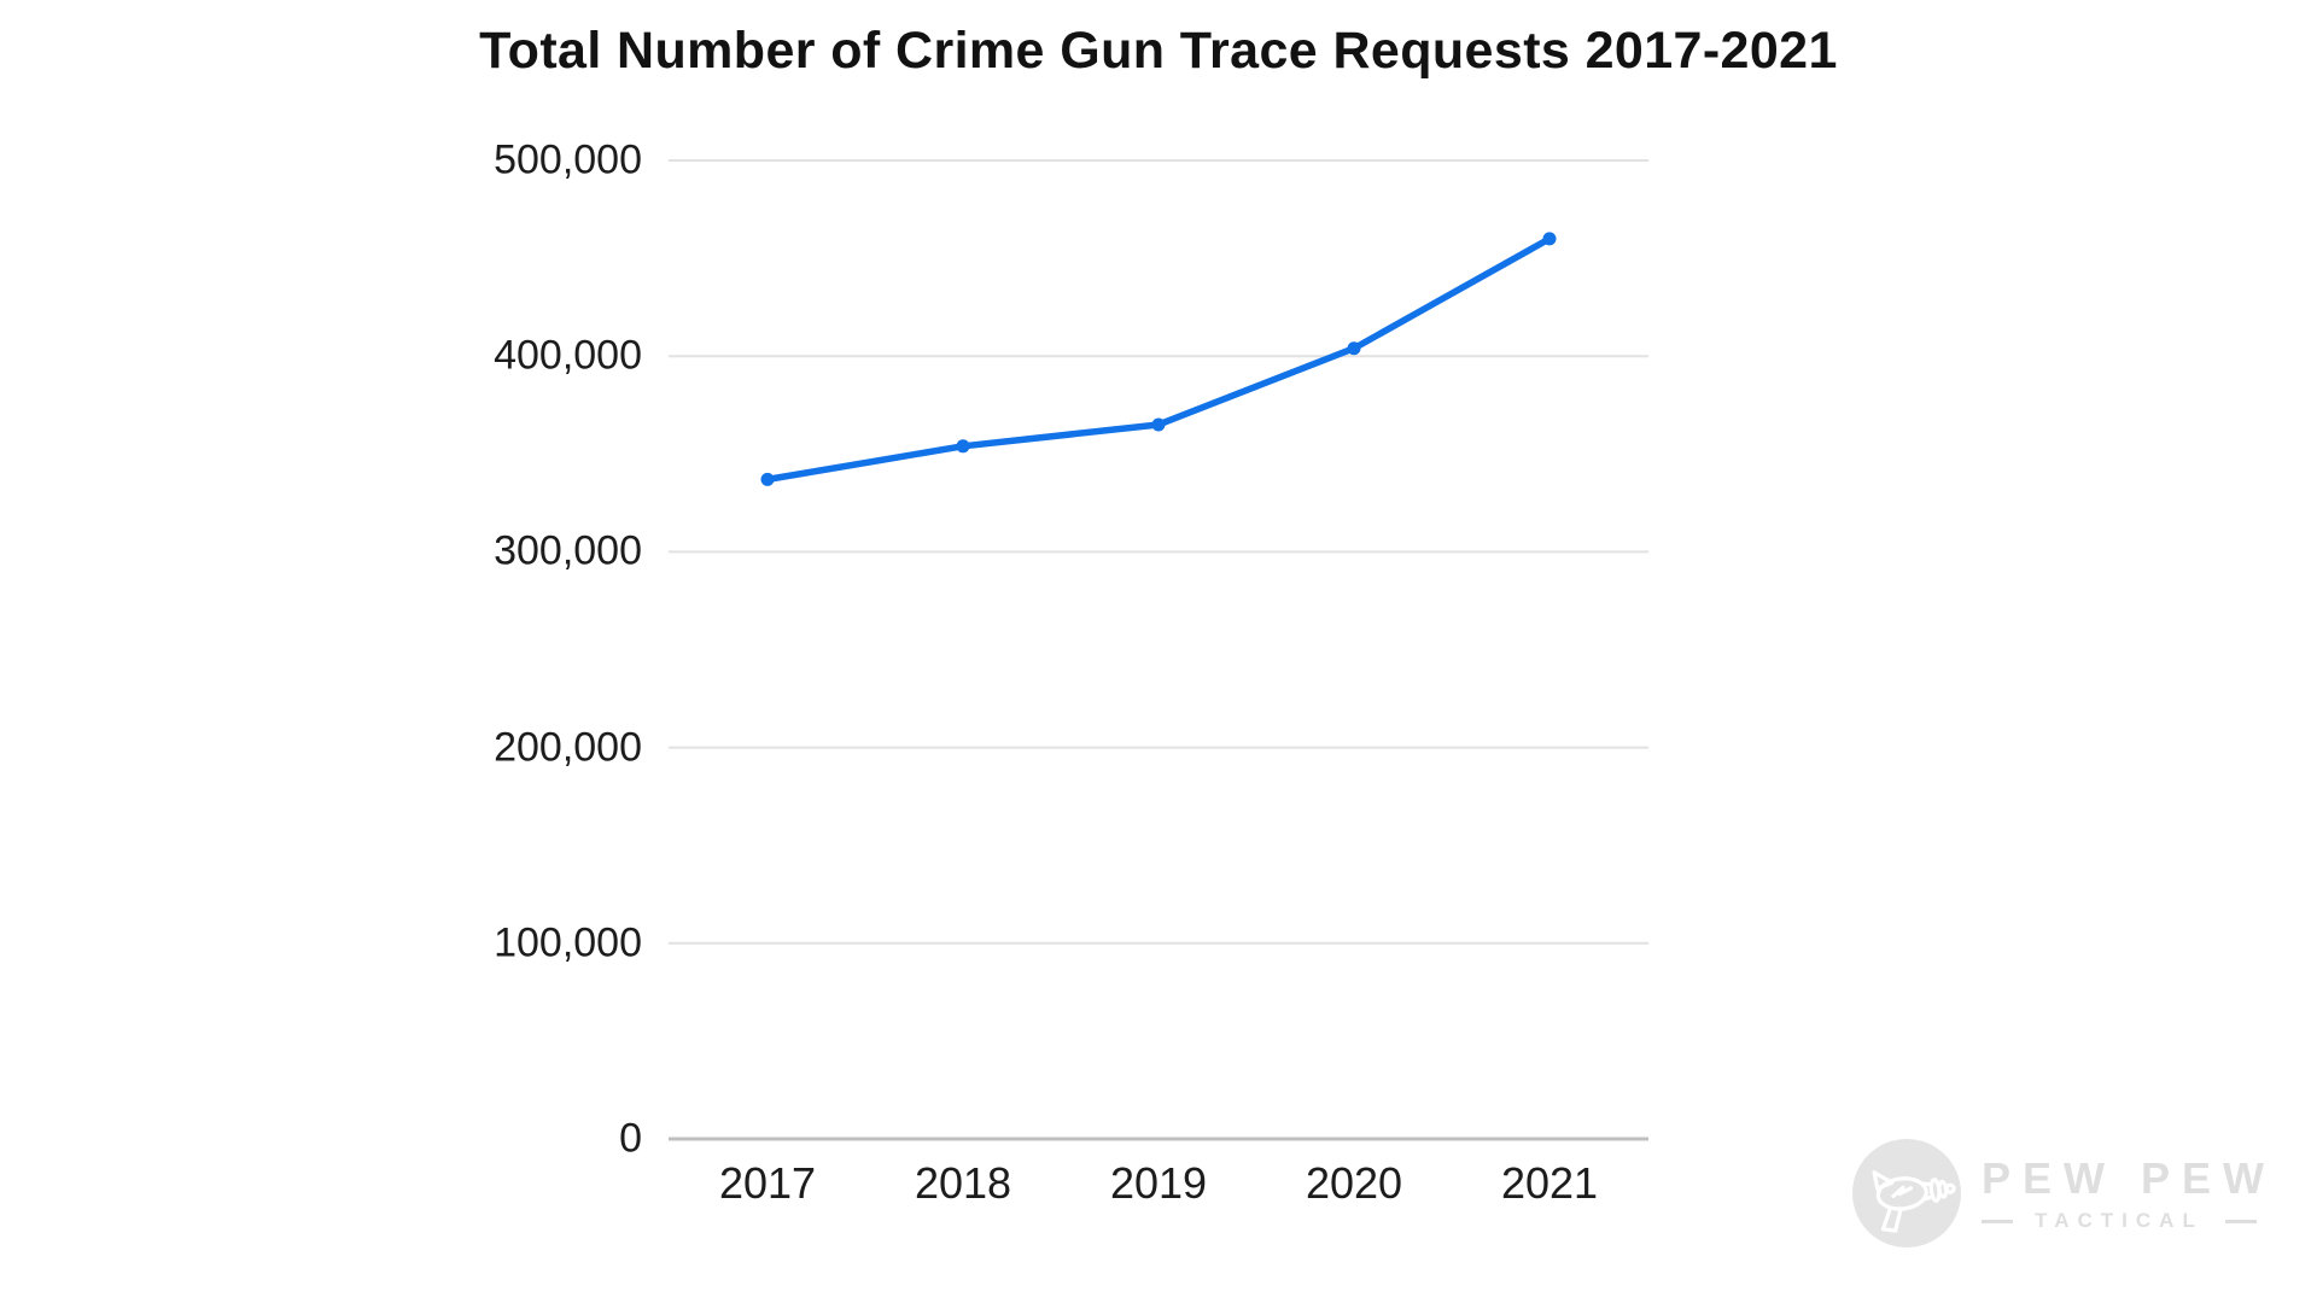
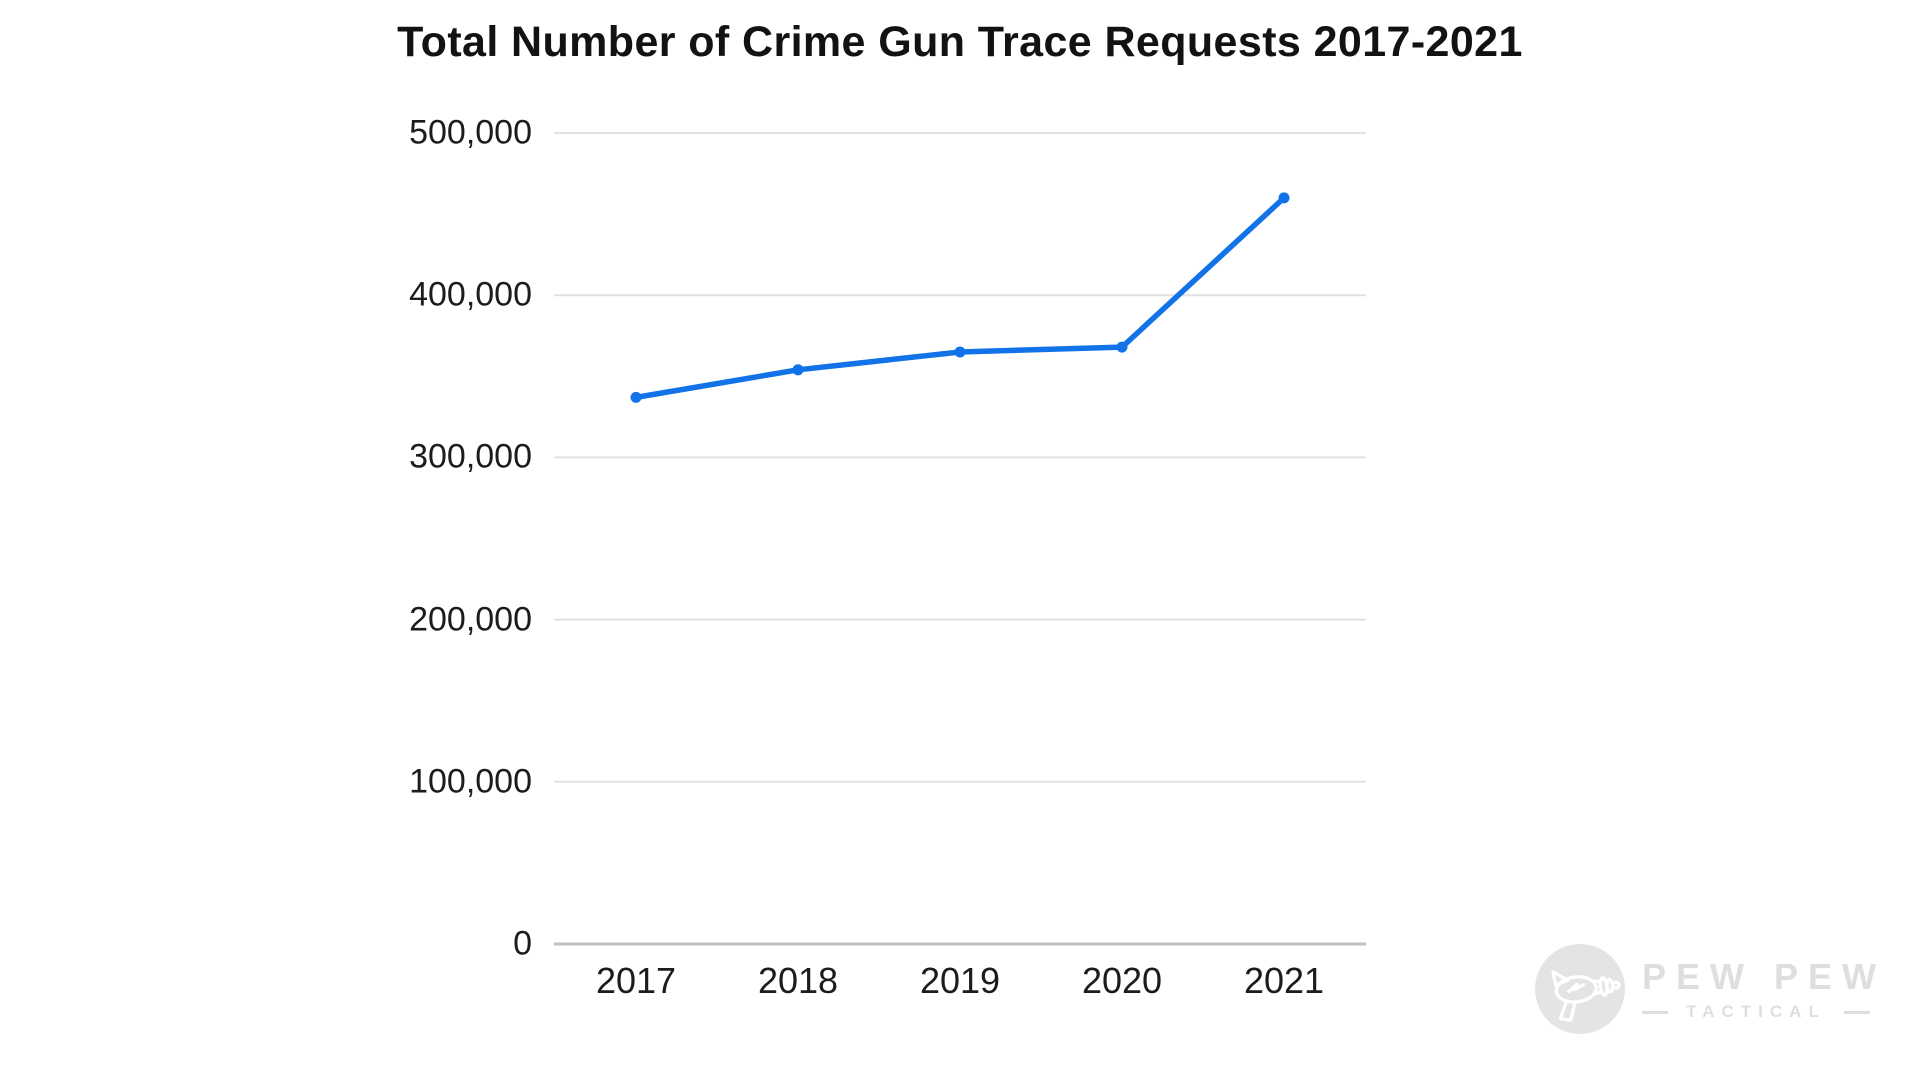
2020: 404000 -> 368000
